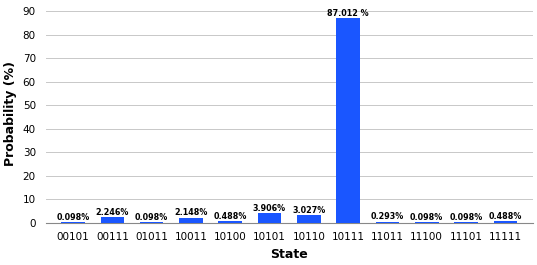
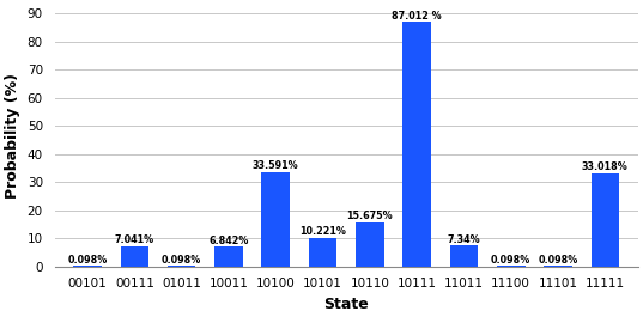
00111: 2.246% -> 7.041%
10011: 2.148% -> 6.842%
10100: 0.488% -> 33.591%
10101: 3.906% -> 10.221%
10110: 3.027% -> 15.675%
11011: 0.293% -> 7.34%
11111: 0.488% -> 33.018%
